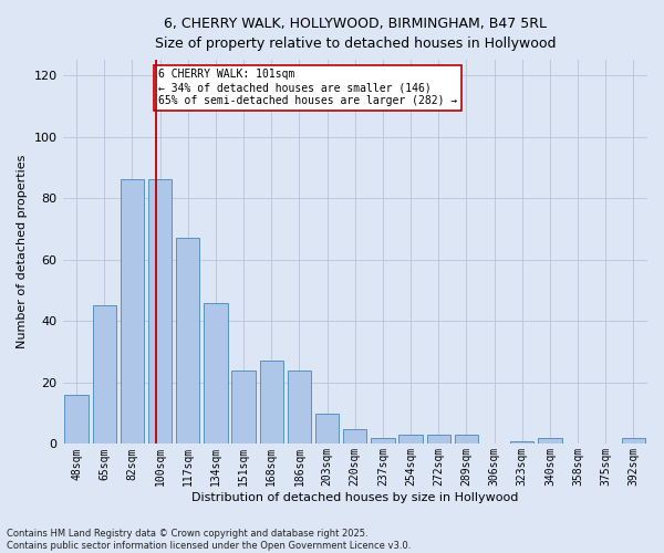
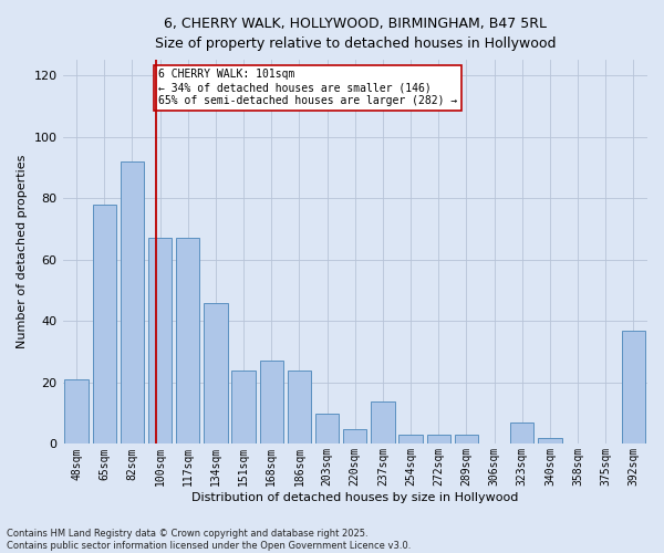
48sqm: 16 -> 21
65sqm: 45 -> 78
82sqm: 86 -> 92
100sqm: 86 -> 67
237sqm: 2 -> 14
323sqm: 1 -> 7
392sqm: 2 -> 37
